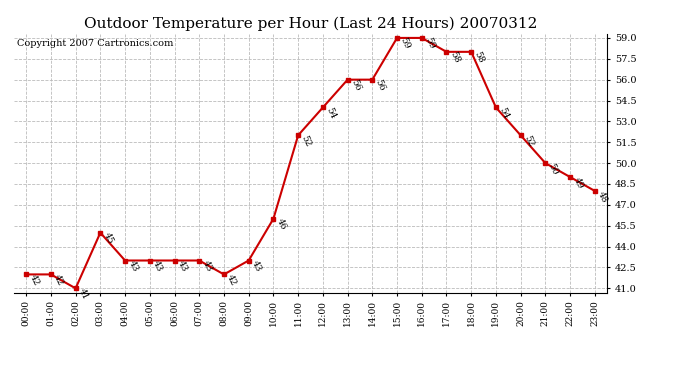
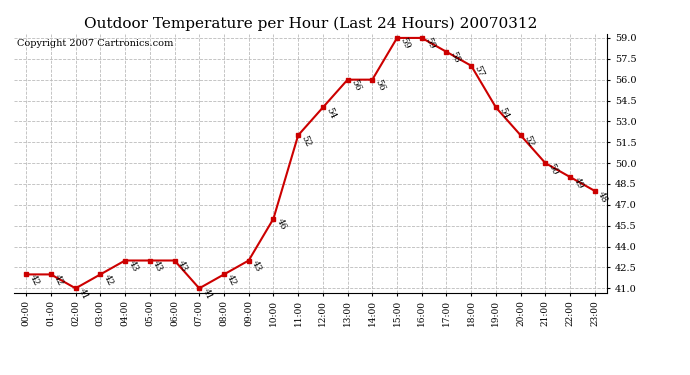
03:00: 45 -> 42
07:00: 43 -> 41
18:00: 58 -> 57
